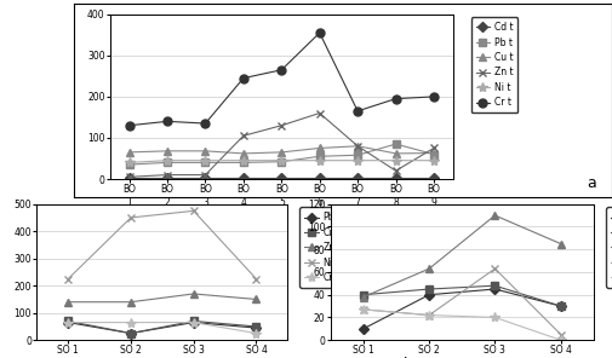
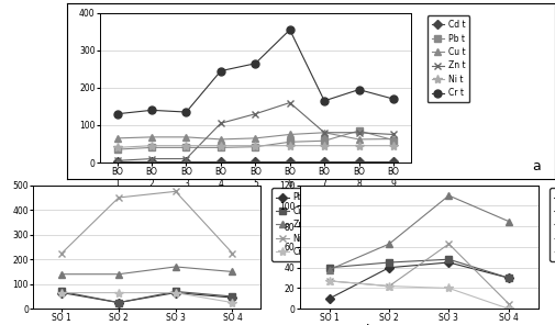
Zn t/BO 8: 20 -> 80
Cr t/BO 9: 200 -> 170
